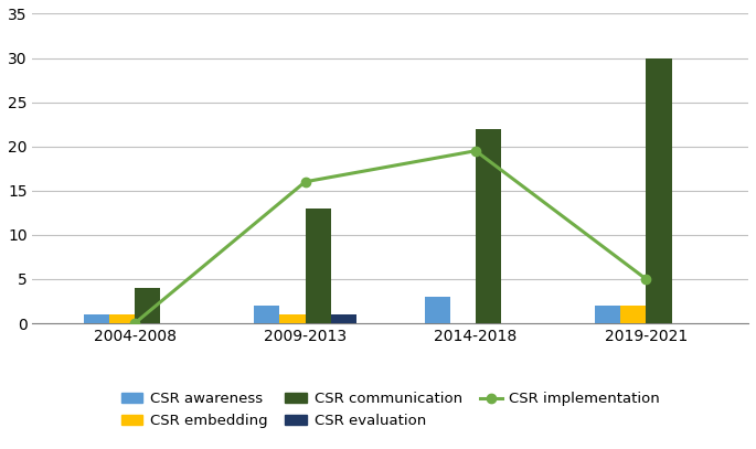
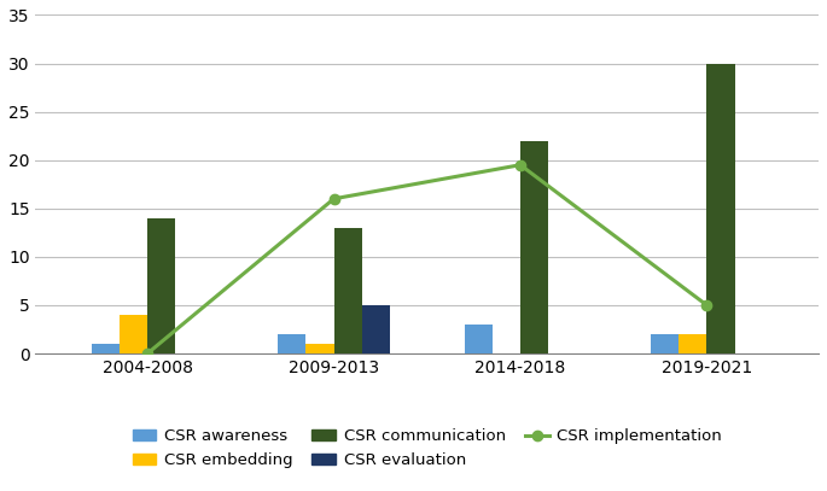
CSR embedding/2004-2008: 1 -> 4
CSR communication/2004-2008: 4 -> 14
CSR evaluation/2009-2013: 1 -> 5
